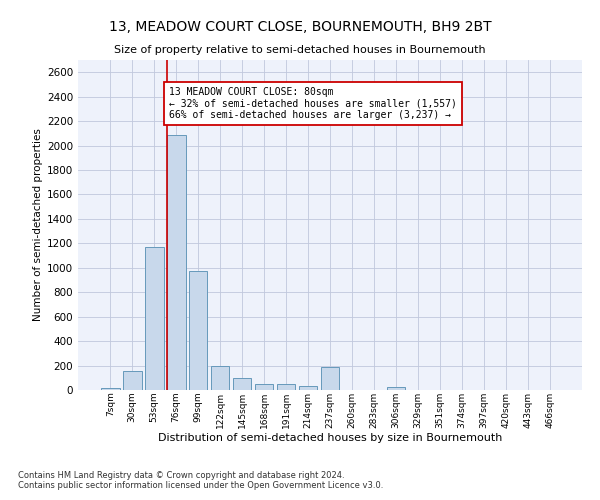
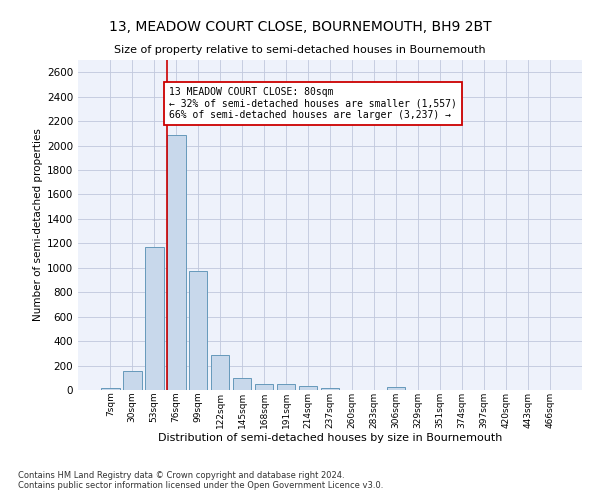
122sqm: 200 -> 290
237sqm: 190 -> 20
